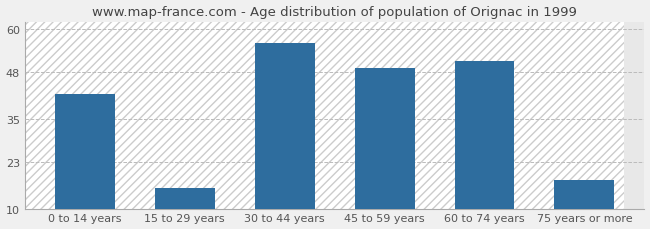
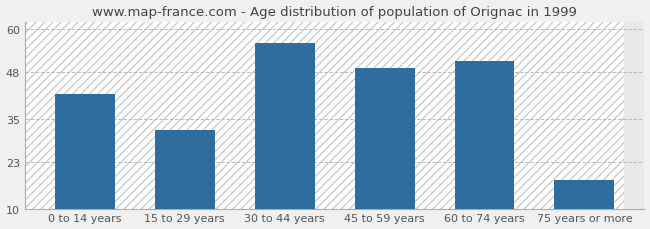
15 to 29 years: 16 -> 32
